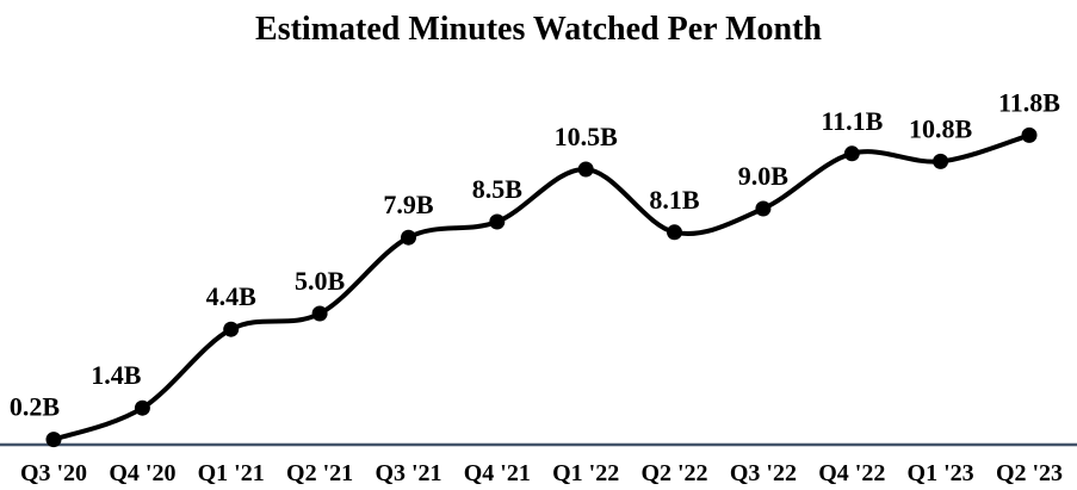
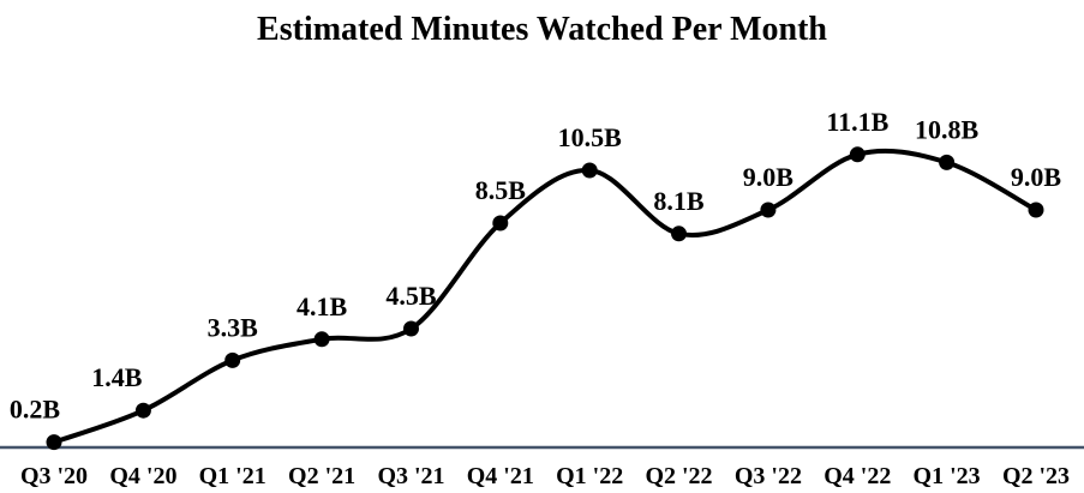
Q1 '21: 4.4B -> 3.3B
Q2 '21: 5.0B -> 4.1B
Q3 '21: 7.9B -> 4.5B
Q2 '23: 11.8B -> 9.0B
